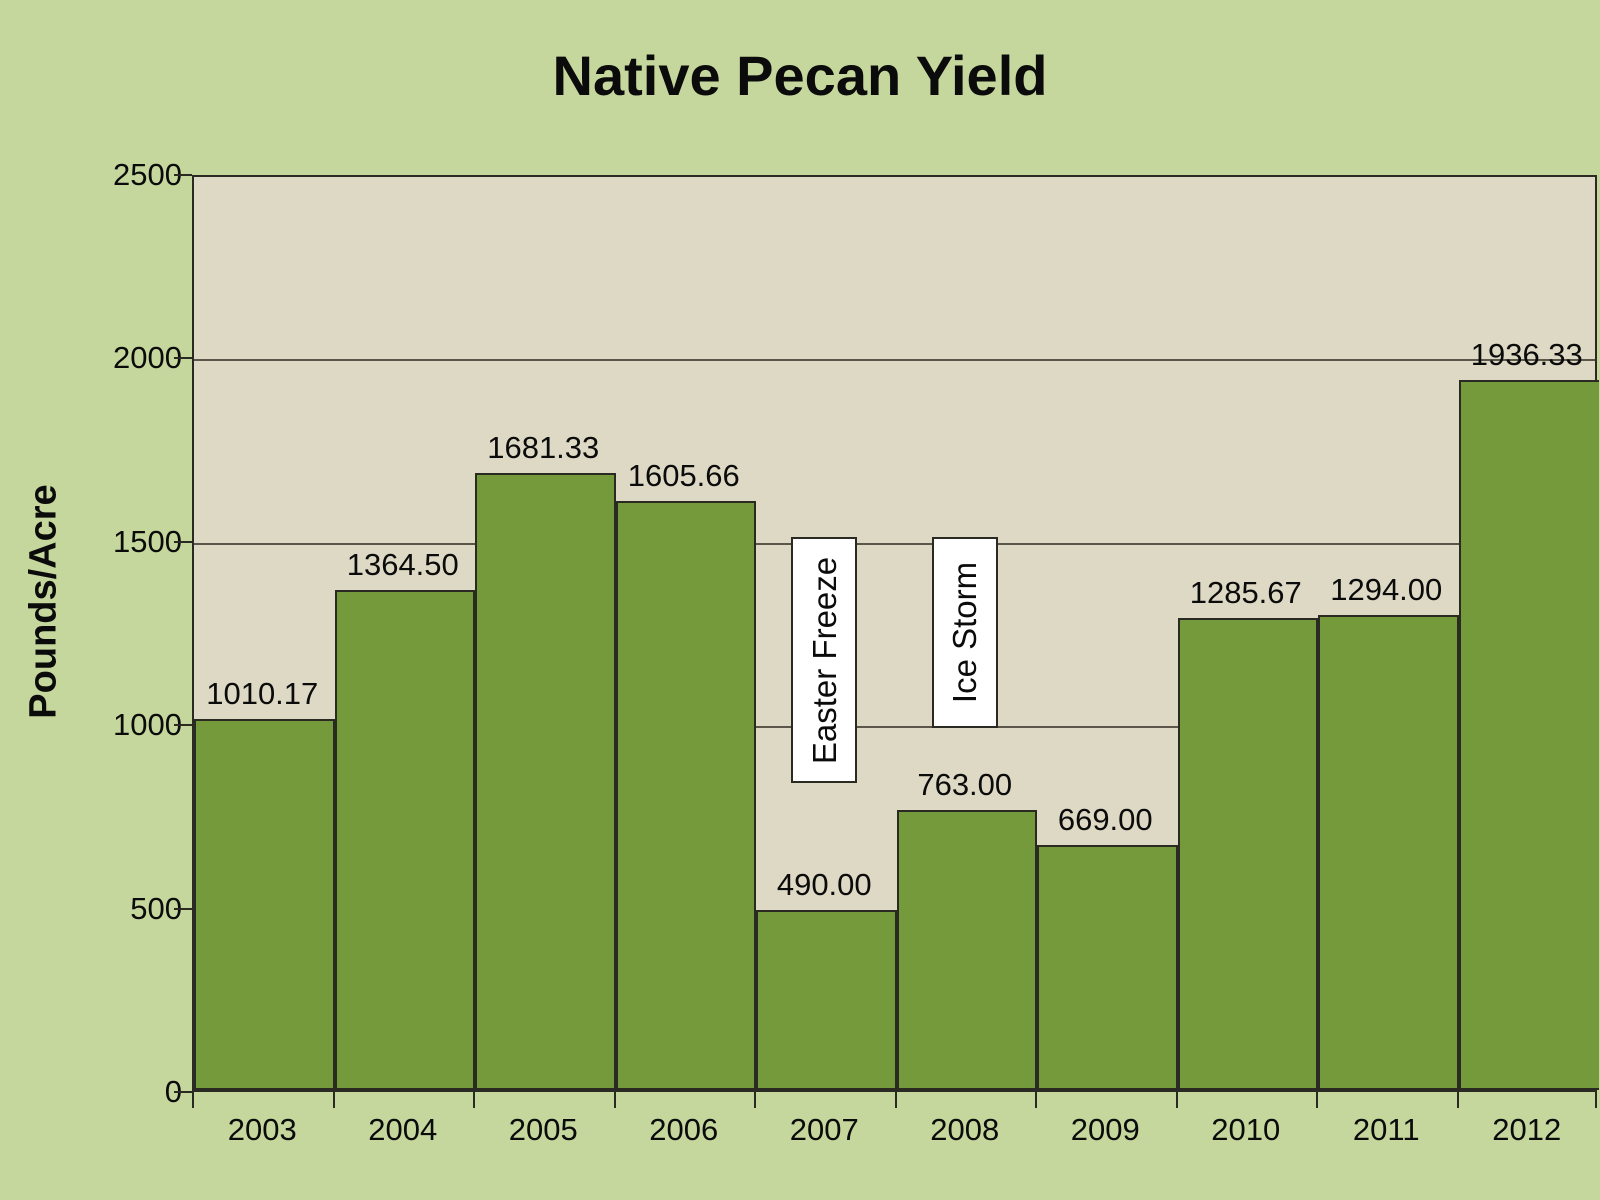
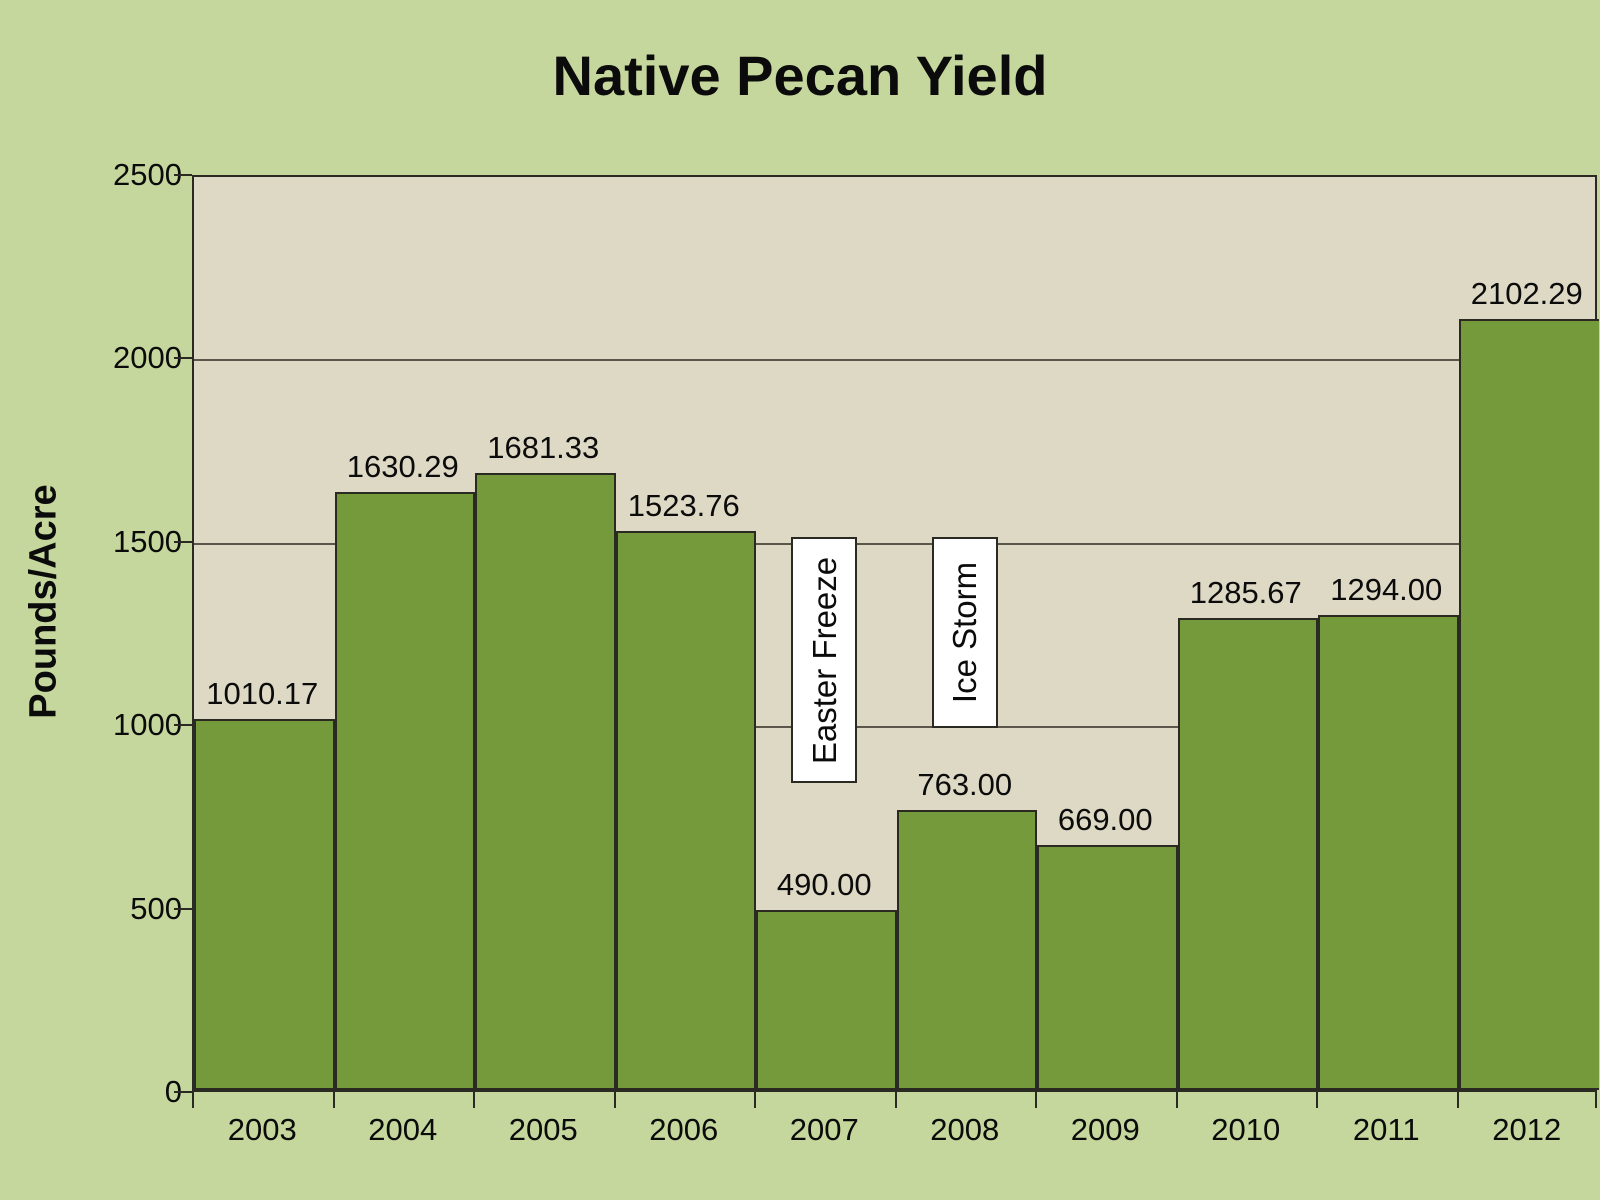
2004: 1364.50 -> 1630.29
2006: 1605.66 -> 1523.76
2012: 1936.33 -> 2102.29
